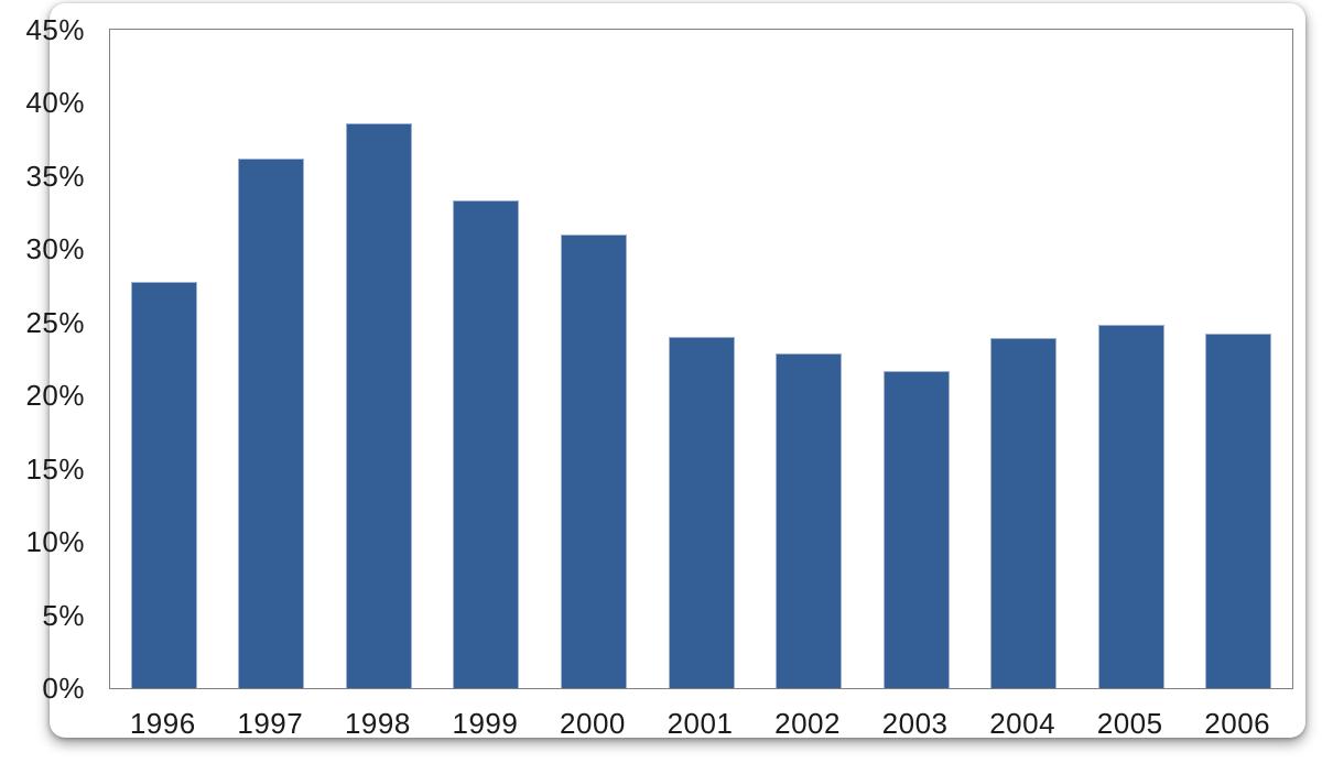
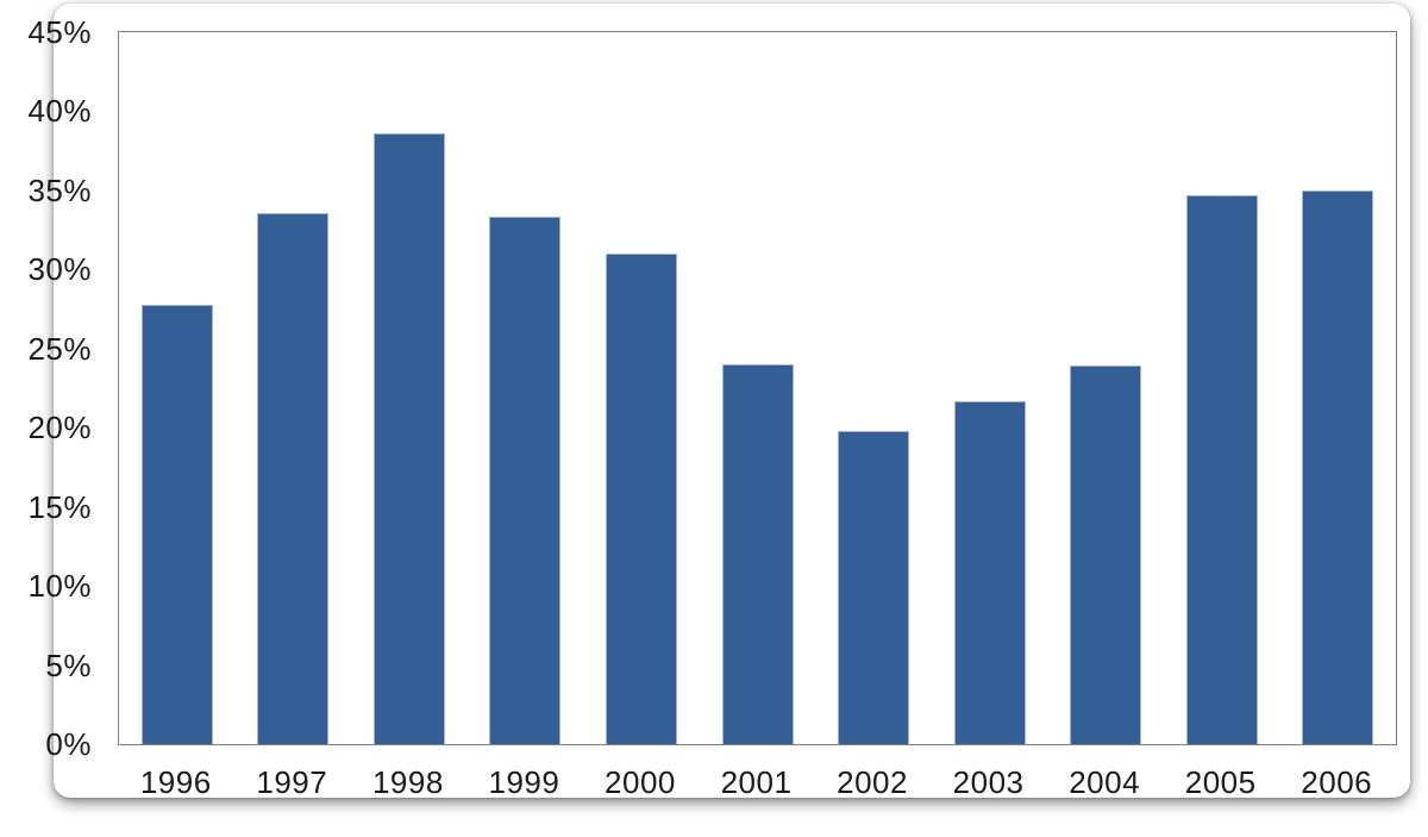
1997: 36.2% -> 33.6%
2002: 22.9% -> 19.8%
2005: 24.8% -> 34.7%
2006: 24.2% -> 35.0%
